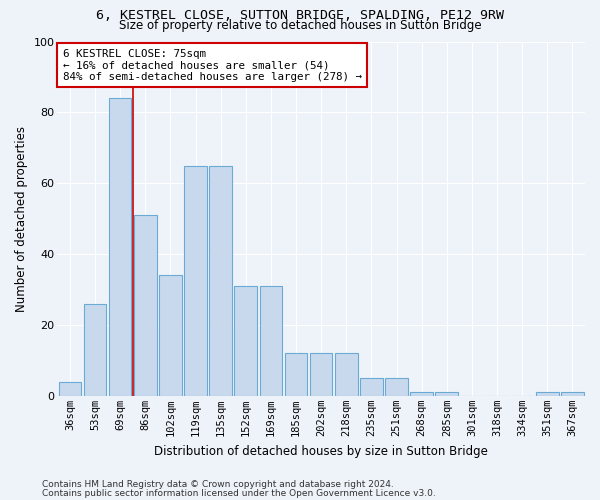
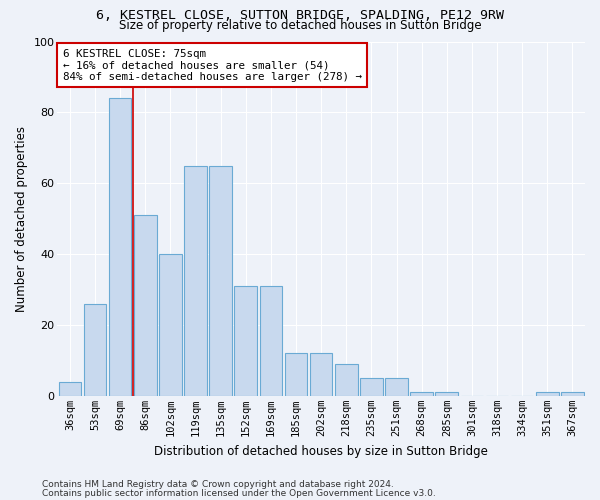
102sqm: 34 -> 40
218sqm: 12 -> 9
